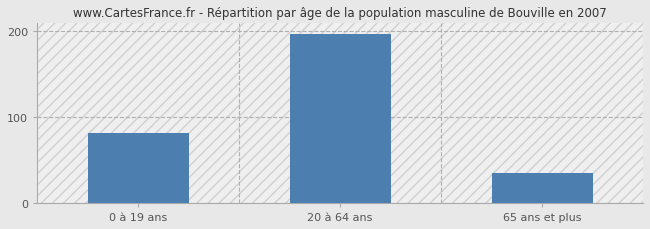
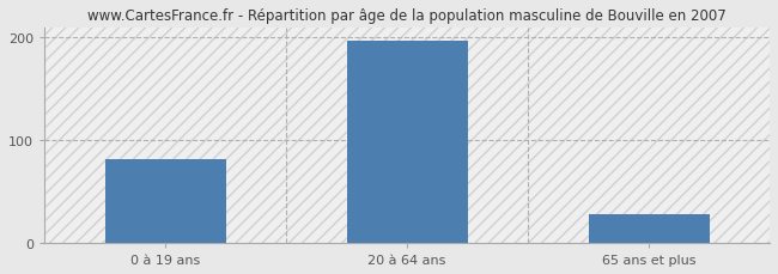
65 ans et plus: 35 -> 28
